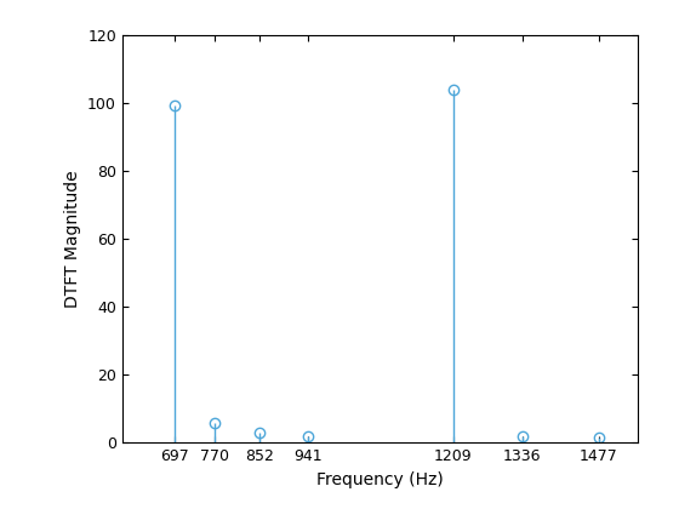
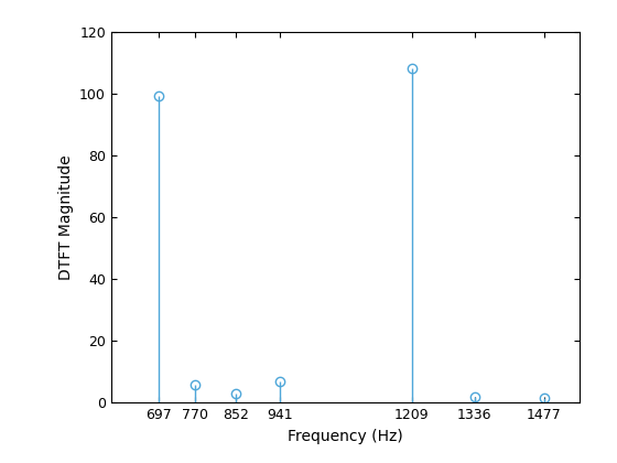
941: 2.0 -> 7.0
1209: 104.0 -> 108.5
